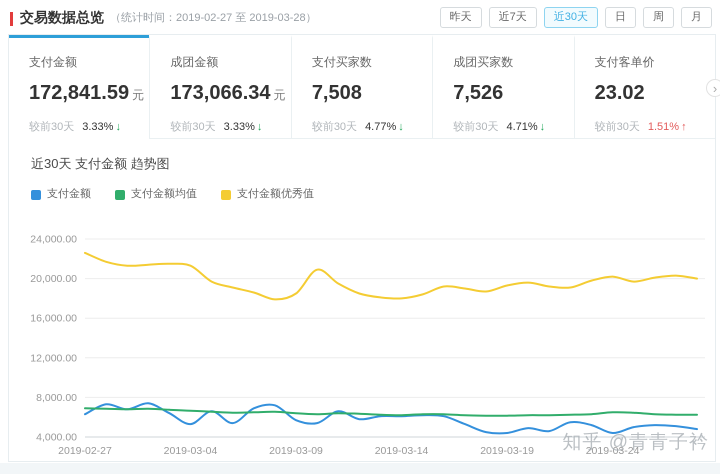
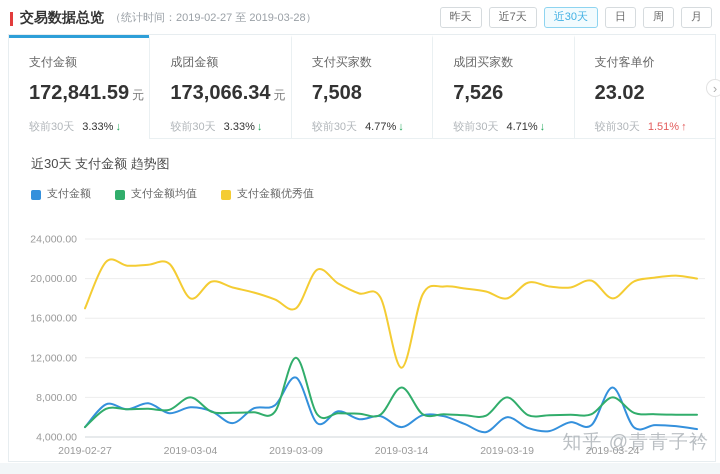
支付金额/2019-02-27: 6000 -> 5000
支付金额均值/2019-02-27: 7000 -> 5000
支付金额优秀值/2019-02-27: 23000 -> 17000
支付金额/2019-03-04: 5000 -> 7000
支付金额均值/2019-03-04: 7000 -> 8000
支付金额优秀值/2019-03-04: 21000 -> 18000
支付金额/2019-03-09: 6000 -> 10000
支付金额均值/2019-03-09: 6000 -> 12000
支付金额优秀值/2019-03-09: 18000 -> 17000
支付金额/2019-03-14: 6000 -> 5000
支付金额均值/2019-03-14: 6000 -> 9000
支付金额优秀值/2019-03-14: 18000 -> 11000
支付金额/2019-03-19: 4000 -> 6000
支付金额均值/2019-03-19: 6000 -> 8000
支付金额优秀值/2019-03-19: 19000 -> 18000
支付金额/2019-03-24: 4000 -> 9000
支付金额均值/2019-03-24: 6000 -> 8000
支付金额优秀值/2019-03-24: 20000 -> 18000
